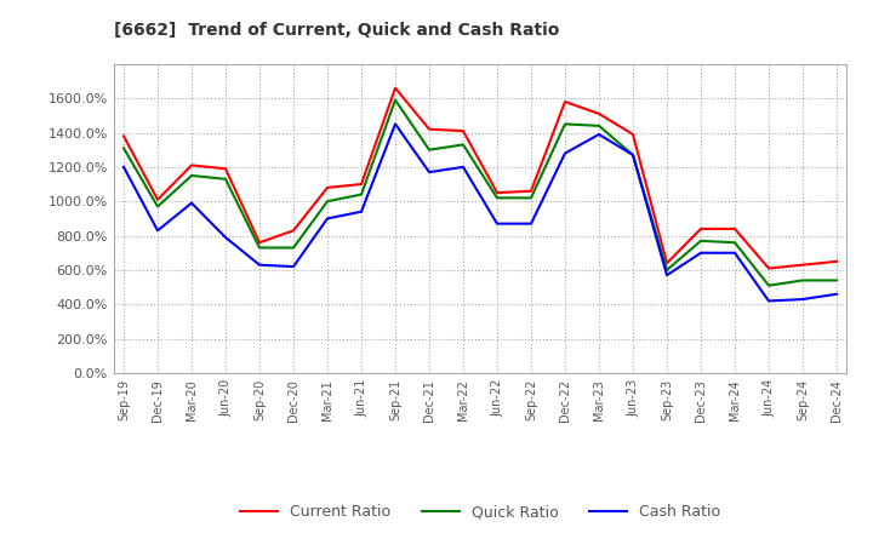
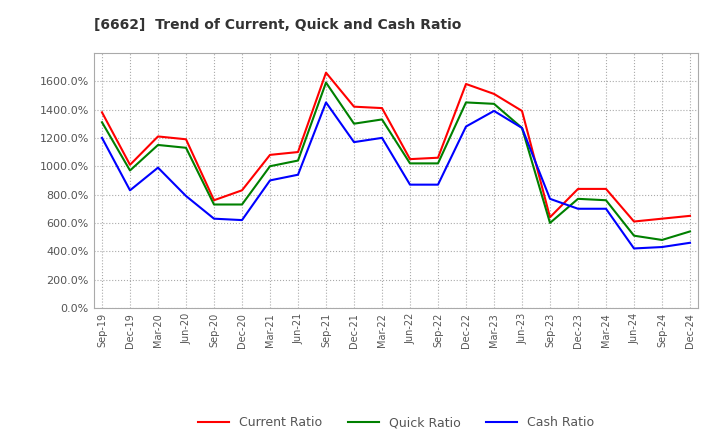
Cash Ratio/Sep-23: 570% -> 770%
Quick Ratio/Sep-24: 540% -> 480%
